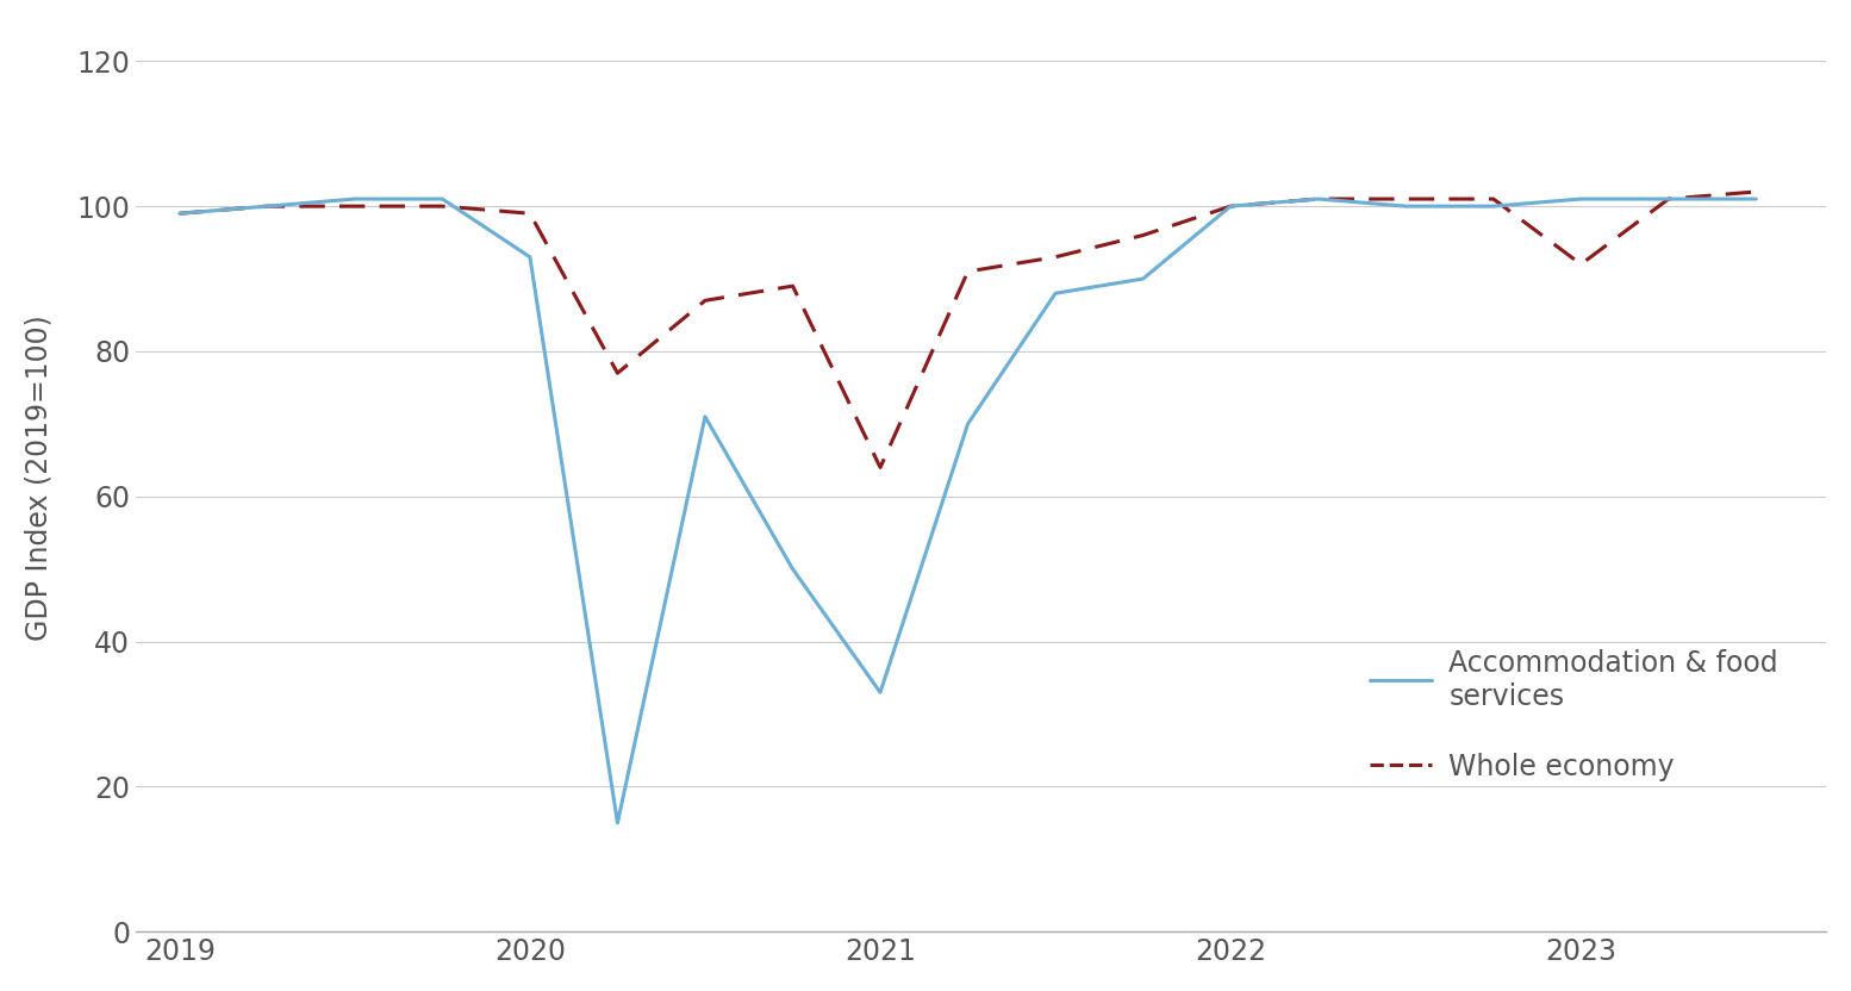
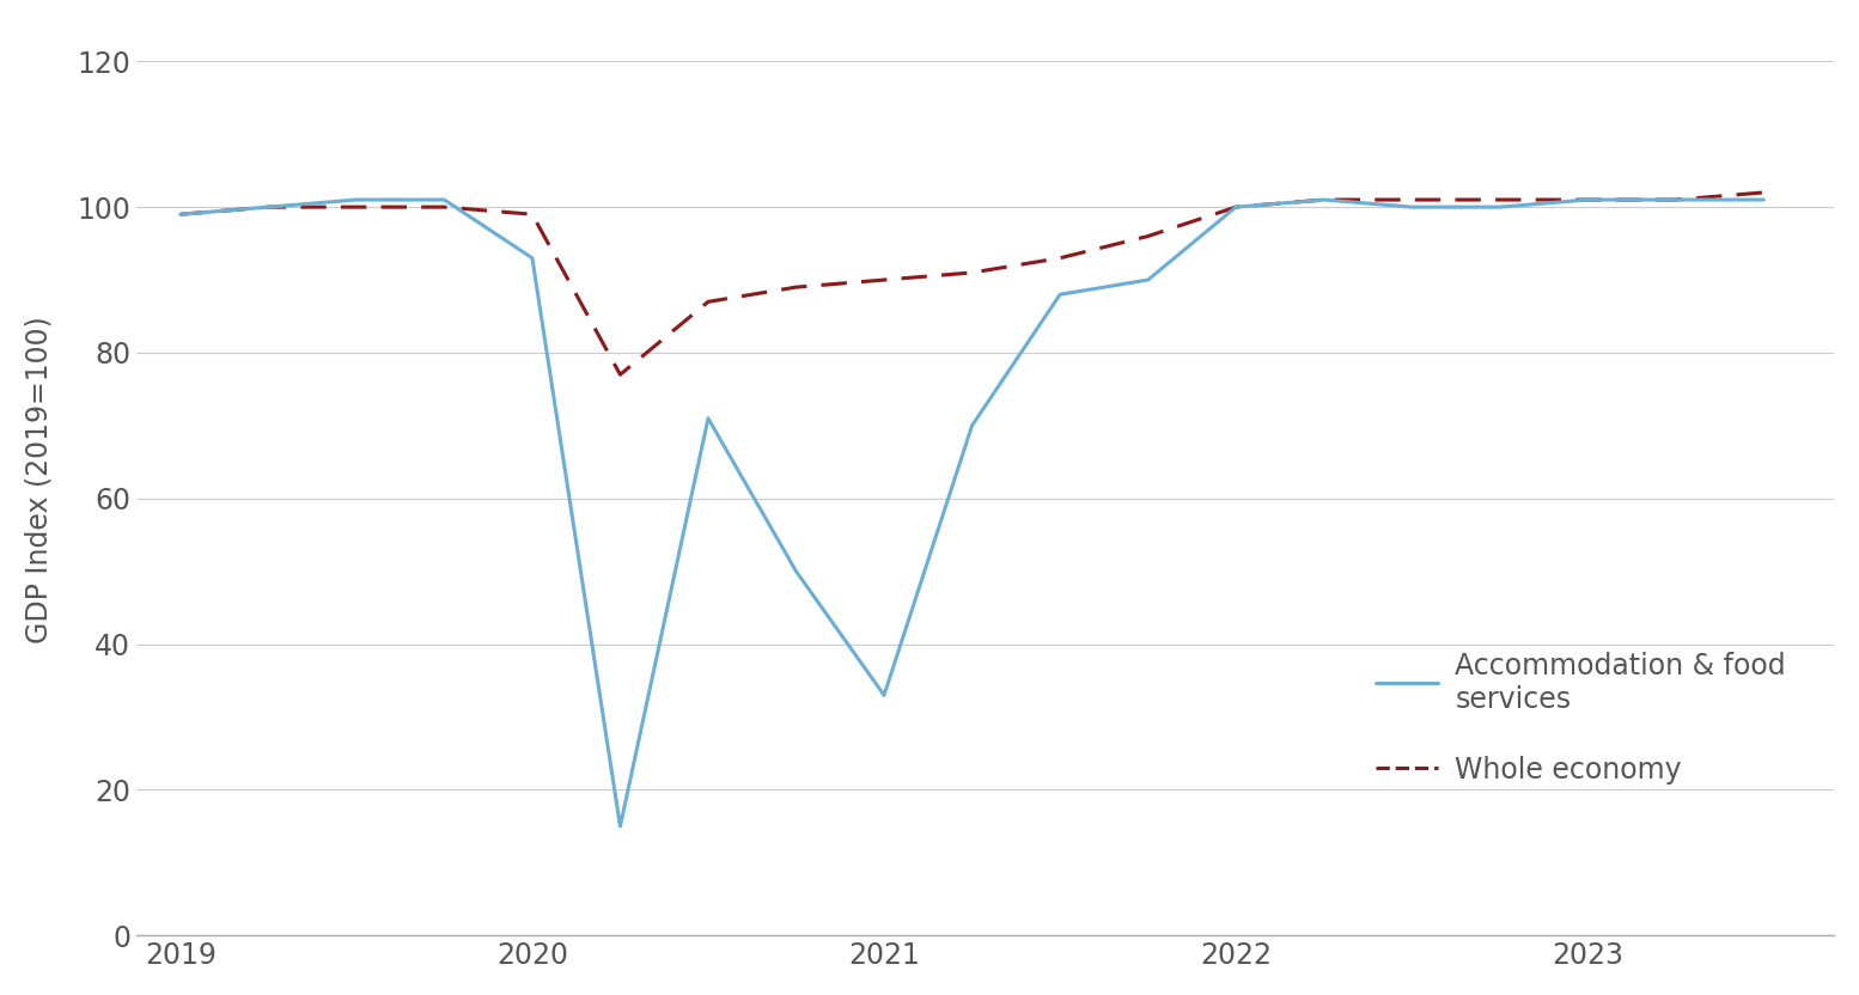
Whole economy/2021: 64 -> 90
Whole economy/2023: 92 -> 101
